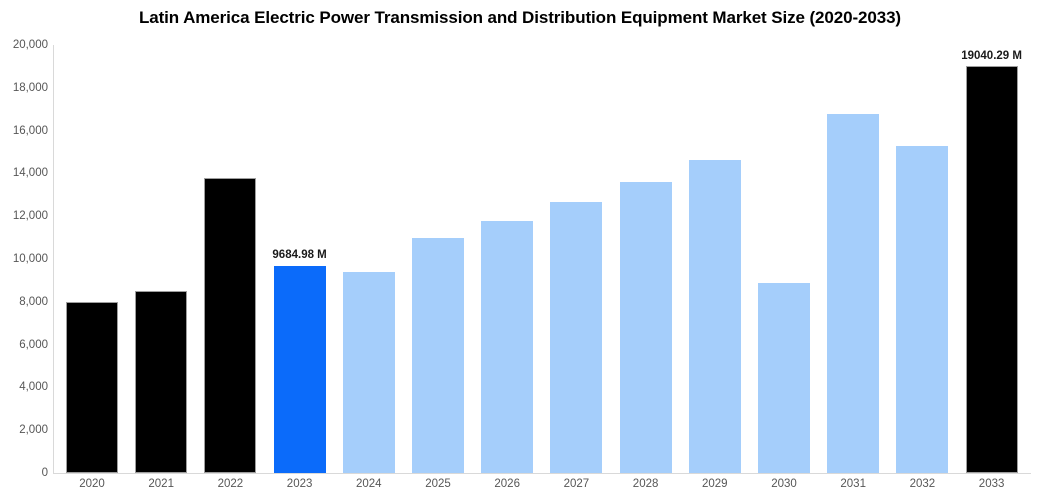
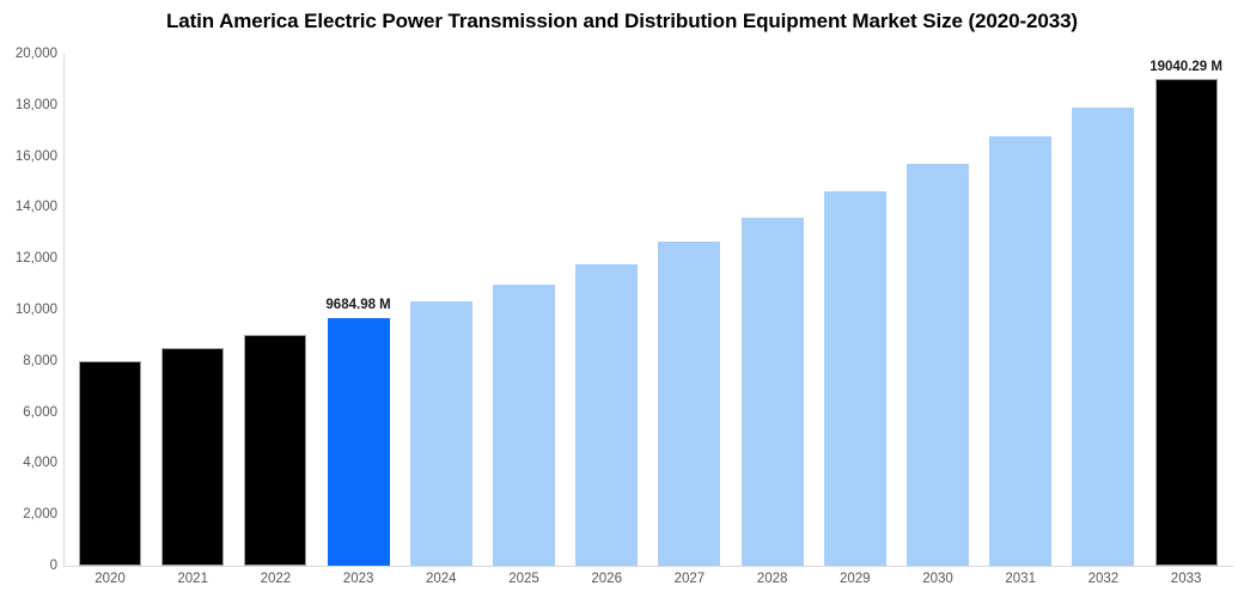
2022: 13800 -> 9000
2024: 9400 -> 10300
2030: 8900 -> 15700
2032: 15300 -> 17900
